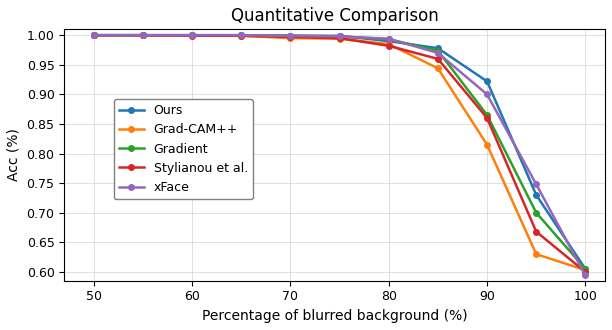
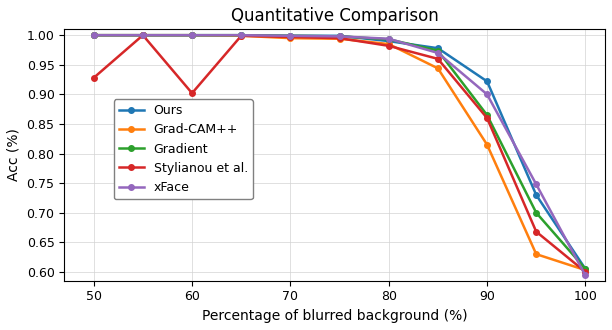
Stylianou et al./50: 1.000 -> 0.928
Stylianou et al./60: 0.999 -> 0.902
